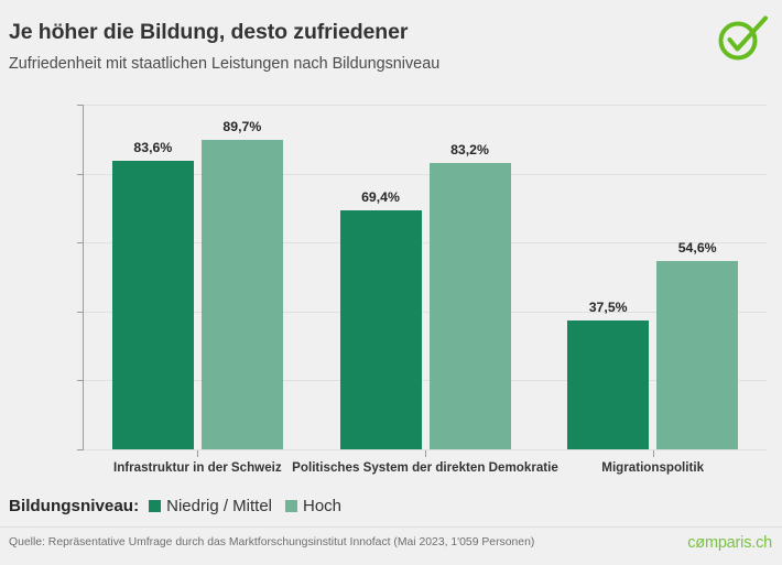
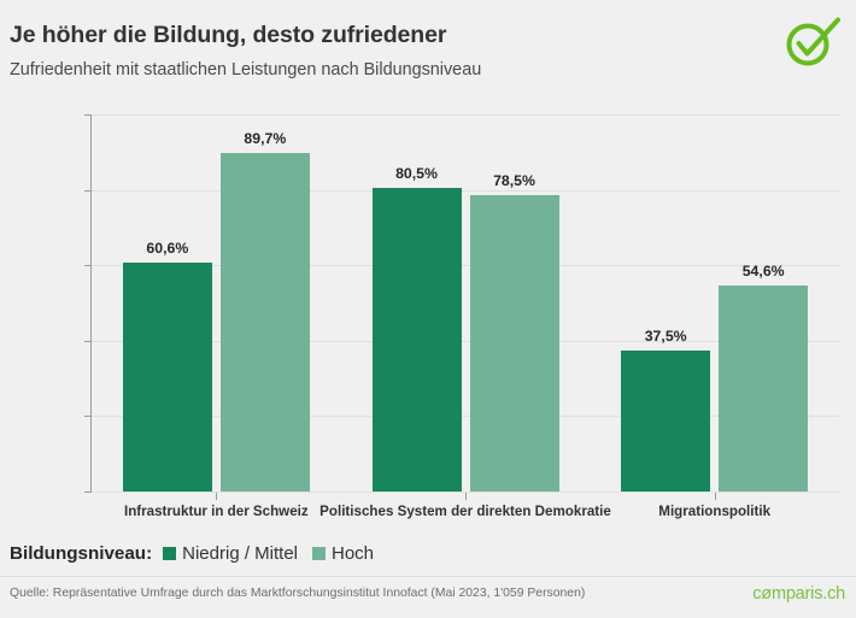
Niedrig / Mittel/Infrastruktur in der Schweiz: 83,6% -> 60,6%
Niedrig / Mittel/Politisches System der direkten Demokratie: 69,4% -> 80,5%
Hoch/Politisches System der direkten Demokratie: 83,2% -> 78,5%
